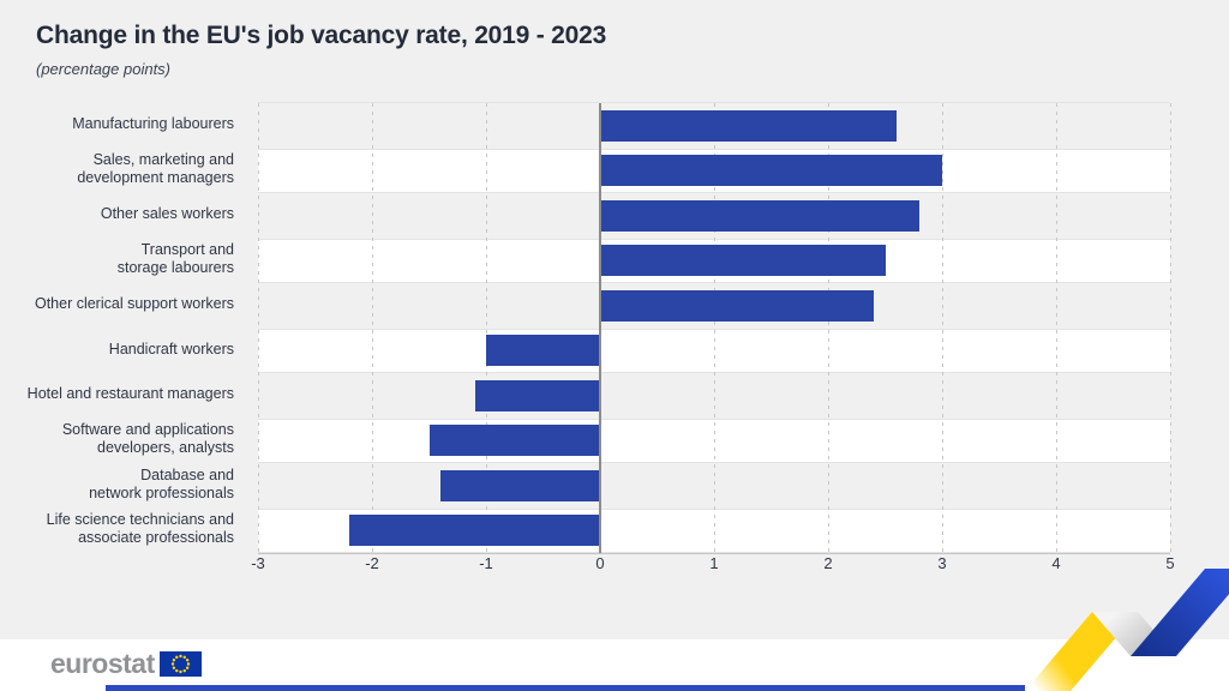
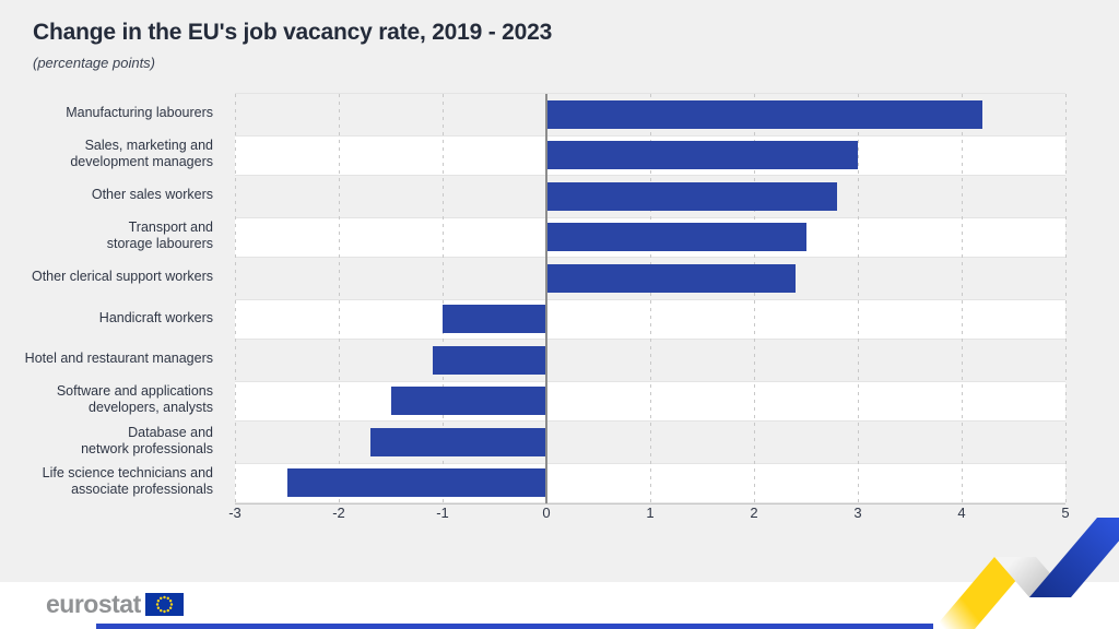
Manufacturing labourers: 2.6 -> 4.2
Database and network professionals: -1.4 -> -1.7
Life science technicians and associate professionals: -2.2 -> -2.5
